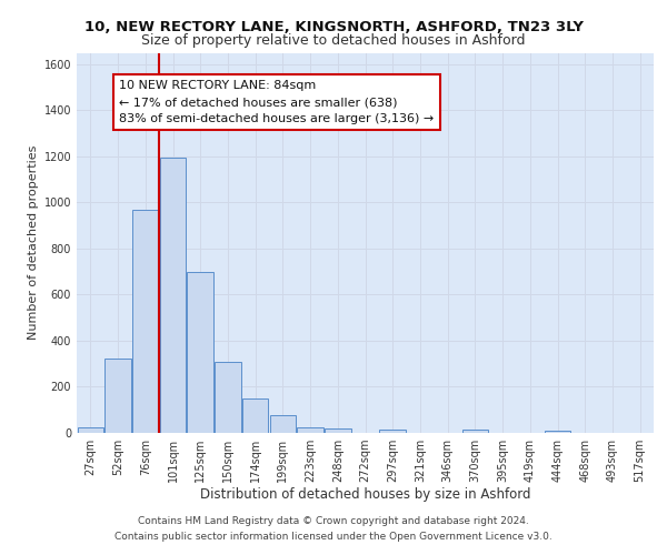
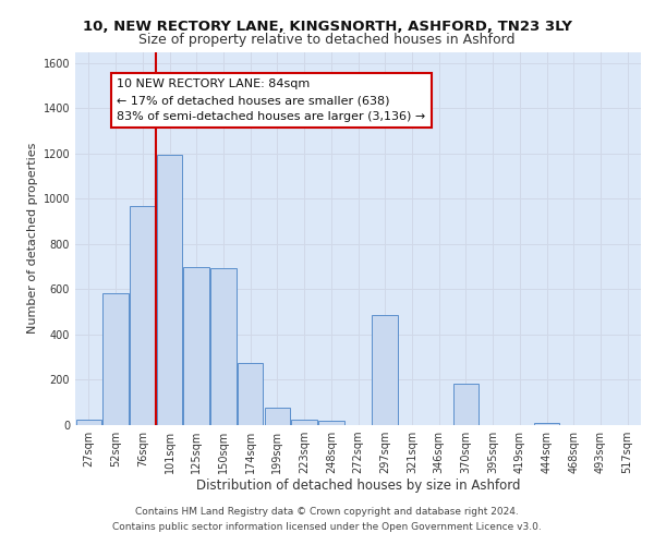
52sqm: 325 -> 585
150sqm: 310 -> 695
174sqm: 150 -> 275
297sqm: 15 -> 485
370sqm: 15 -> 185
